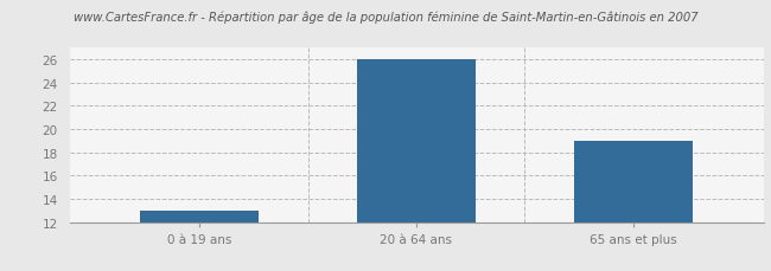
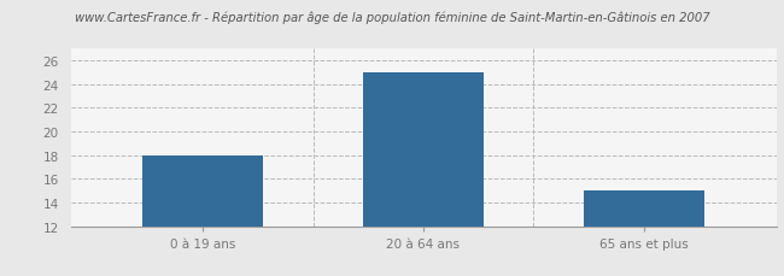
0 à 19 ans: 13 -> 18
20 à 64 ans: 26 -> 25
65 ans et plus: 19 -> 15
